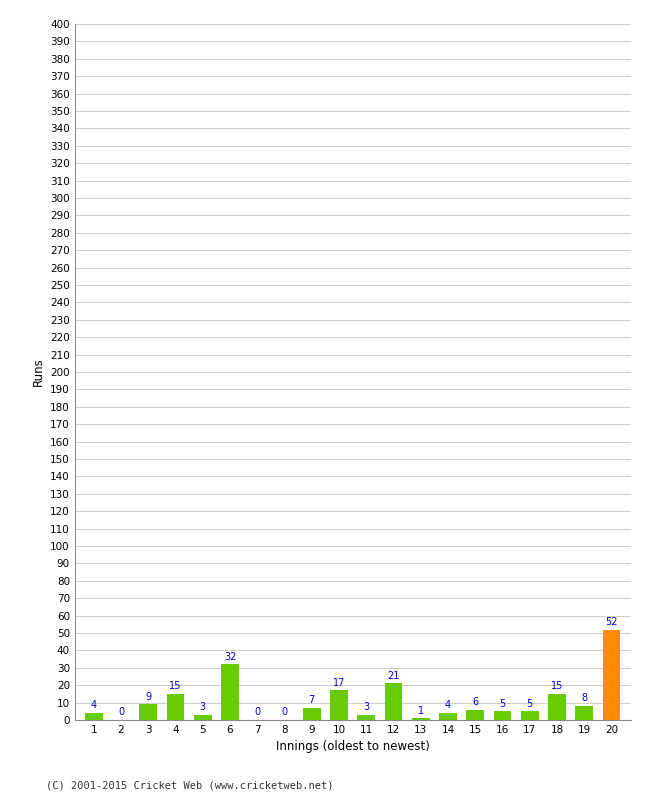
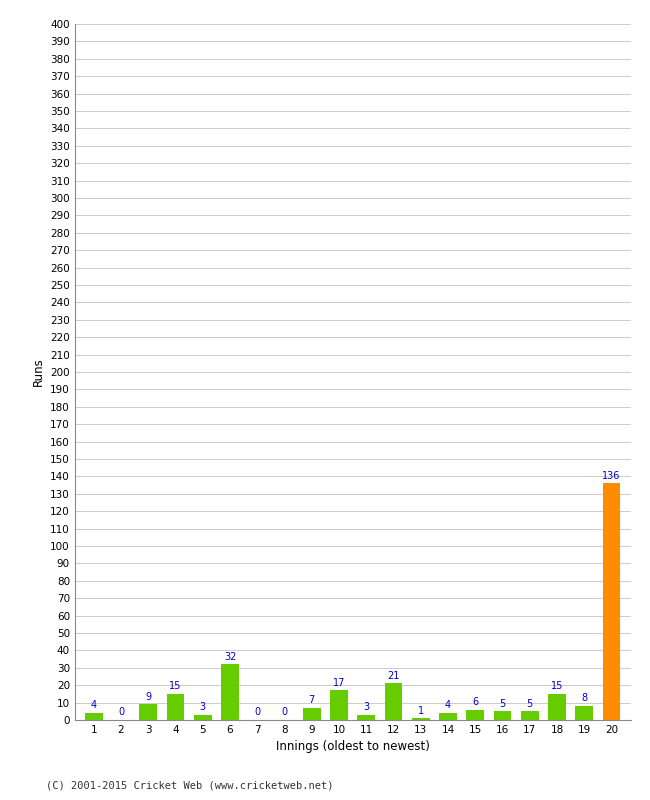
20: 52 -> 136
